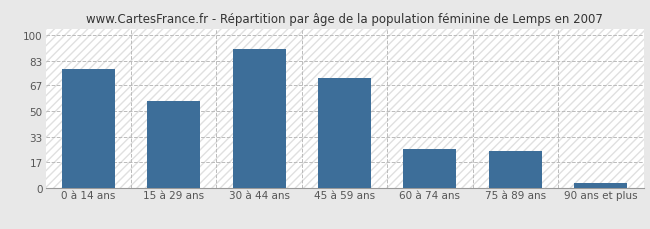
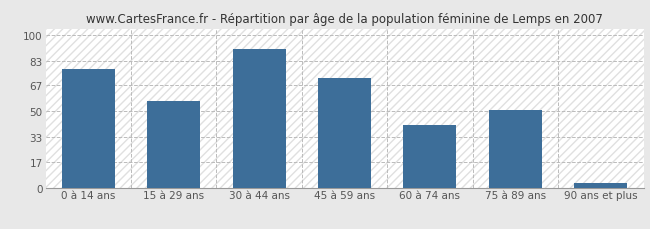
60 à 74 ans: 25 -> 41
75 à 89 ans: 24 -> 51
